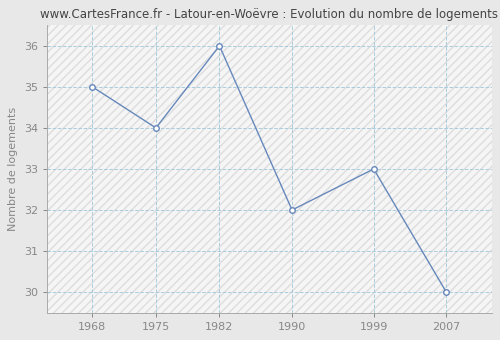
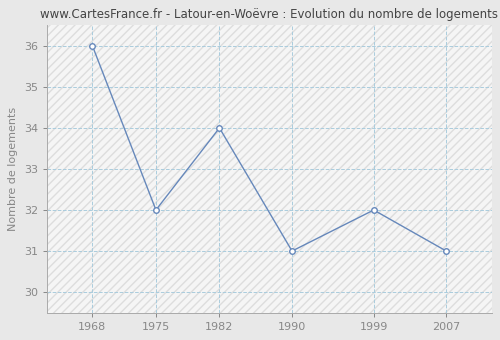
1968: 35 -> 36
1975: 34 -> 32
1982: 36 -> 34
1990: 32 -> 31
1999: 33 -> 32
2007: 30 -> 31
